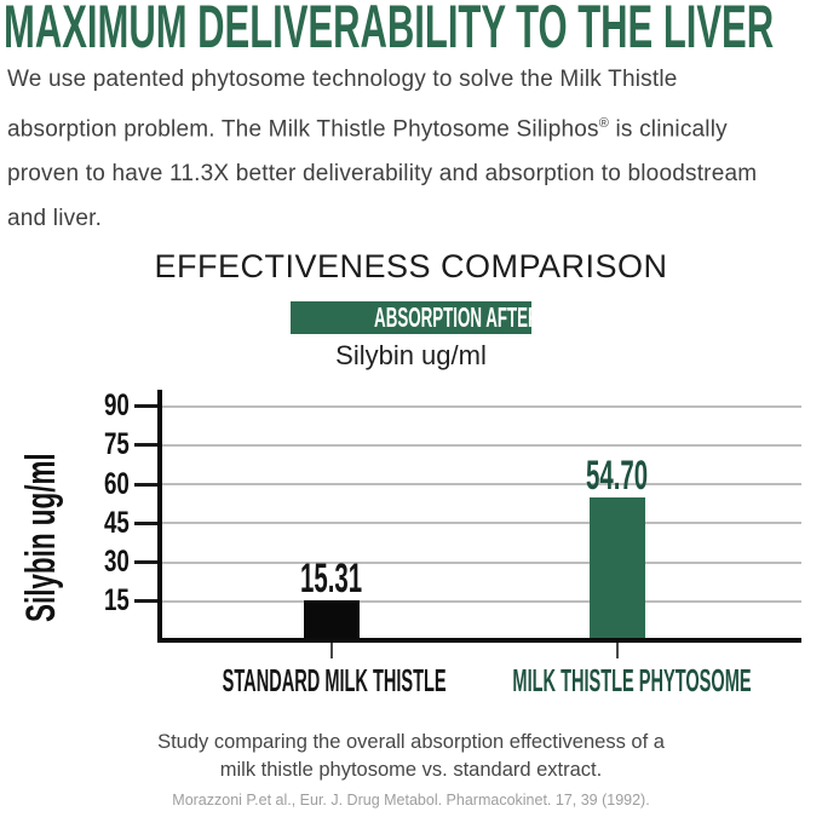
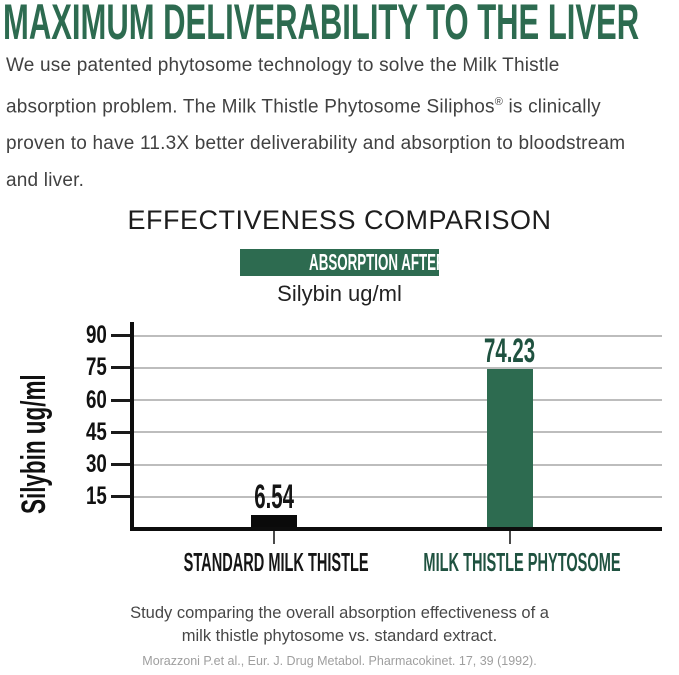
STANDARD MILK THISTLE: 15.31 -> 6.54
MILK THISTLE PHYTOSOME: 54.70 -> 74.23
